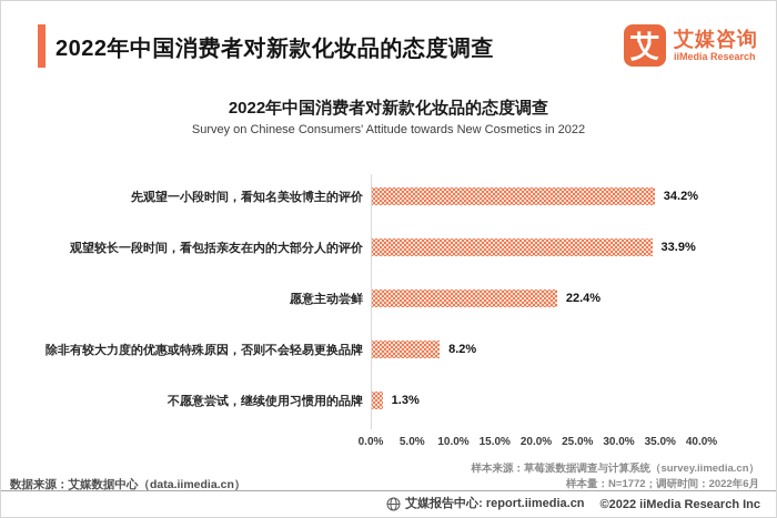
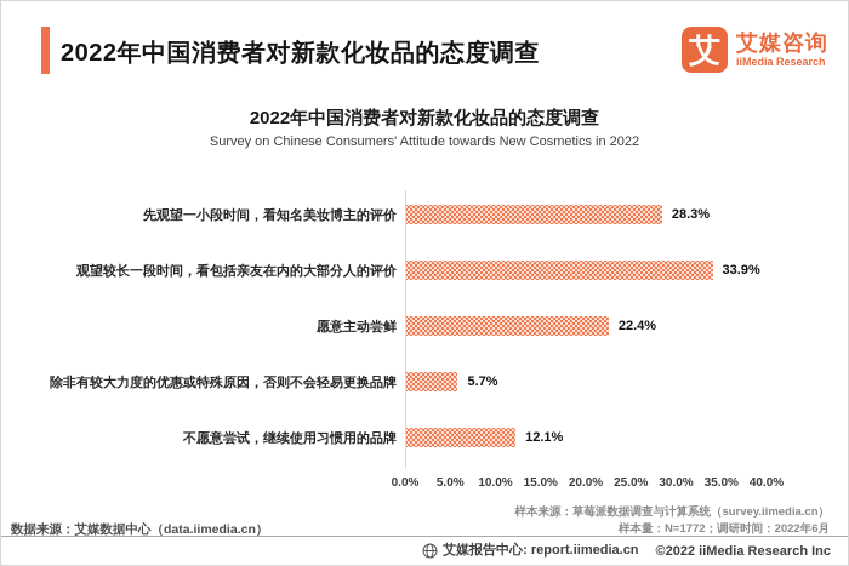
先观望一小段时间，看知名美妆博主的评价: 34.2% -> 28.3%
除非有较大力度的优惠或特殊原因，否则不会轻易更换品牌: 8.2% -> 5.7%
不愿意尝试，继续使用习惯用的品牌: 1.3% -> 12.1%
